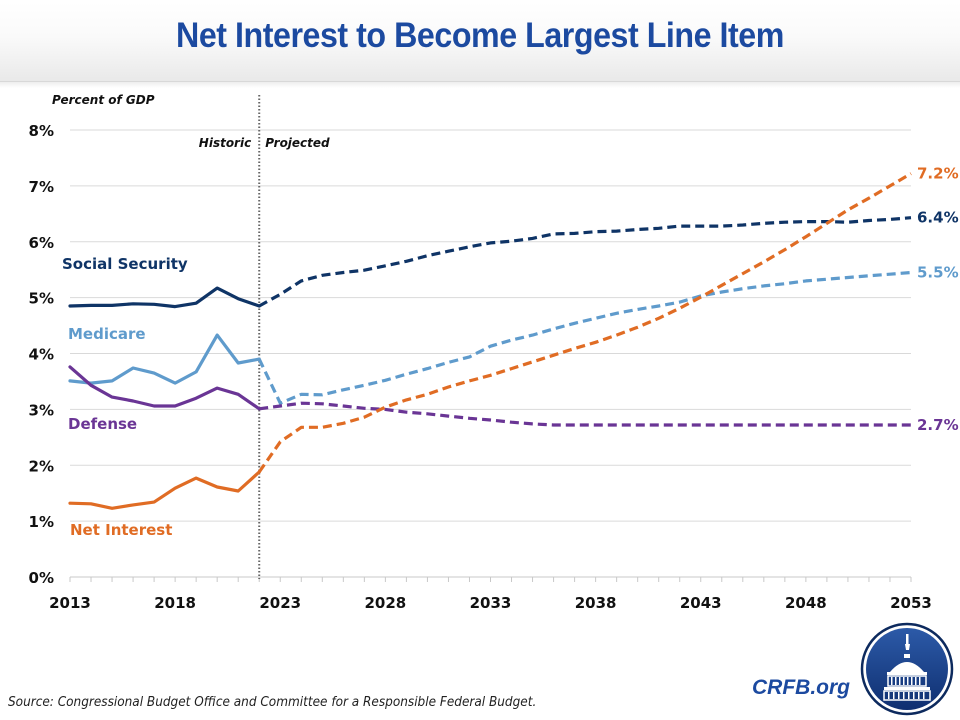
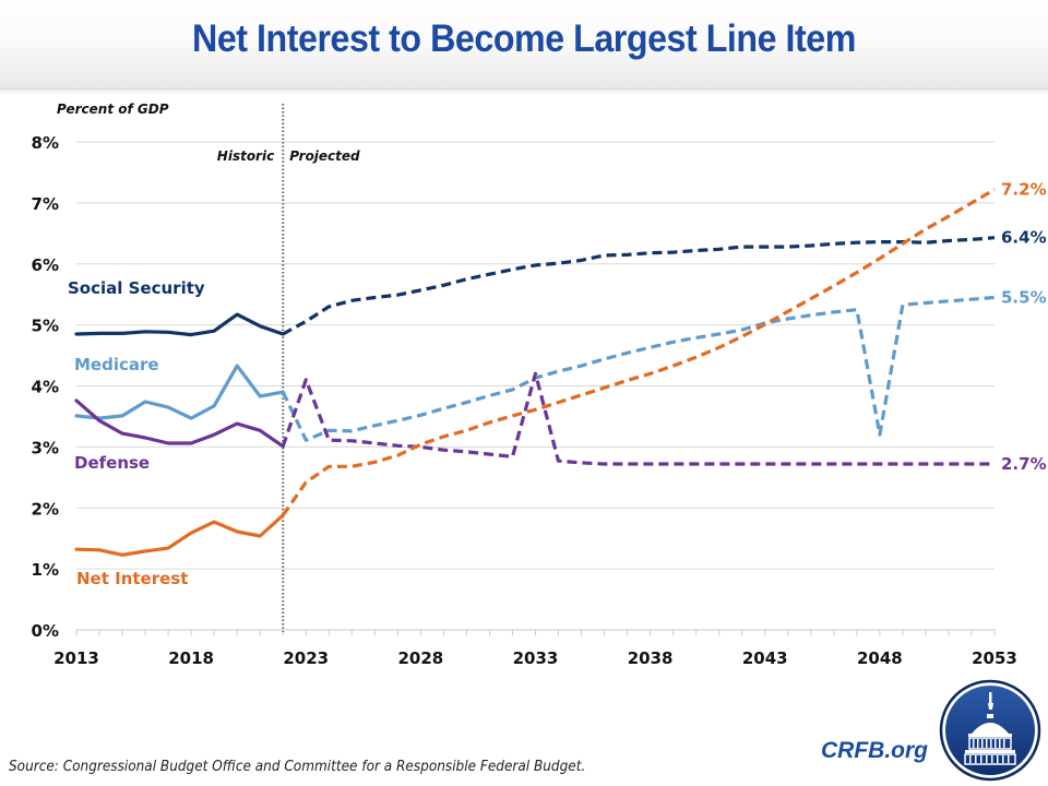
Defense/2023: 3.1% -> 4.1%
Defense/2033: 2.8% -> 4.2%
Medicare/2048: 5.3% -> 3.2%
